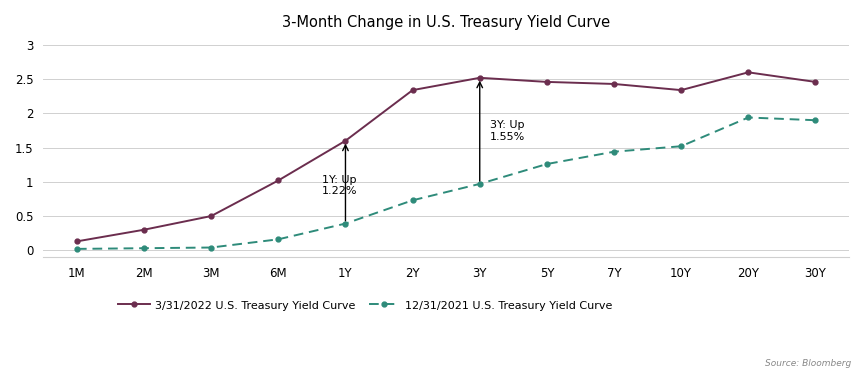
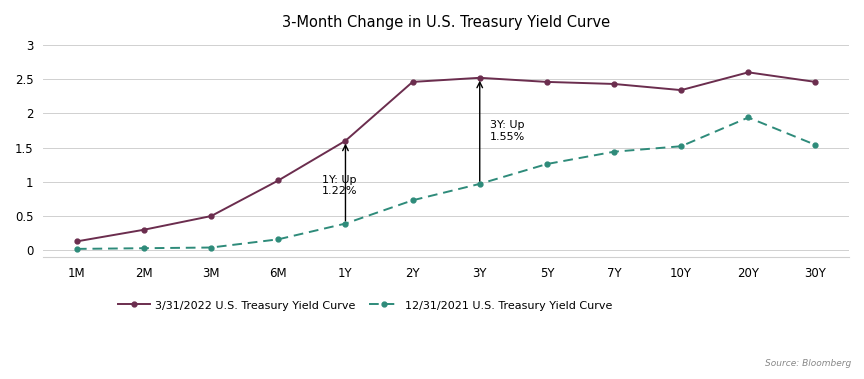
3/31/2022 U.S. Treasury Yield Curve/2Y: 2.34 -> 2.46
12/31/2021 U.S. Treasury Yield Curve/30Y: 1.90 -> 1.54
